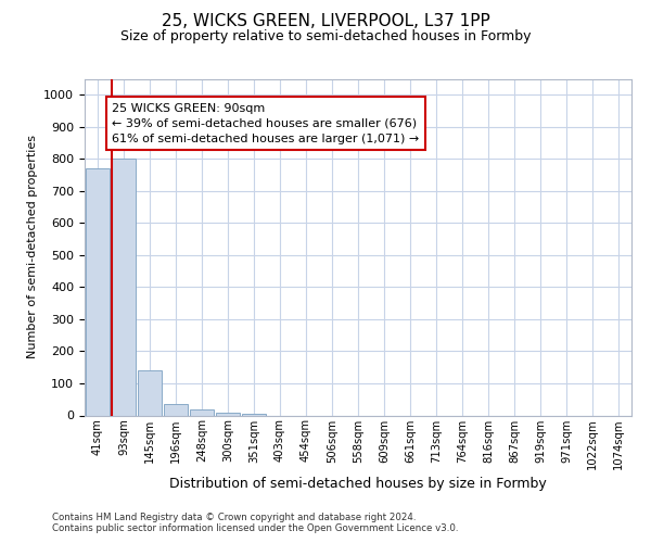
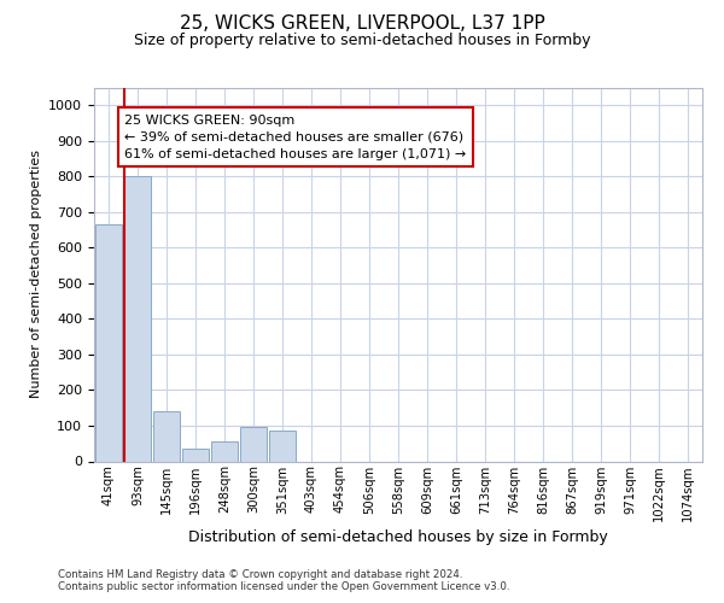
41sqm: 770 -> 665
248sqm: 18 -> 55
300sqm: 8 -> 95
351sqm: 4 -> 85
